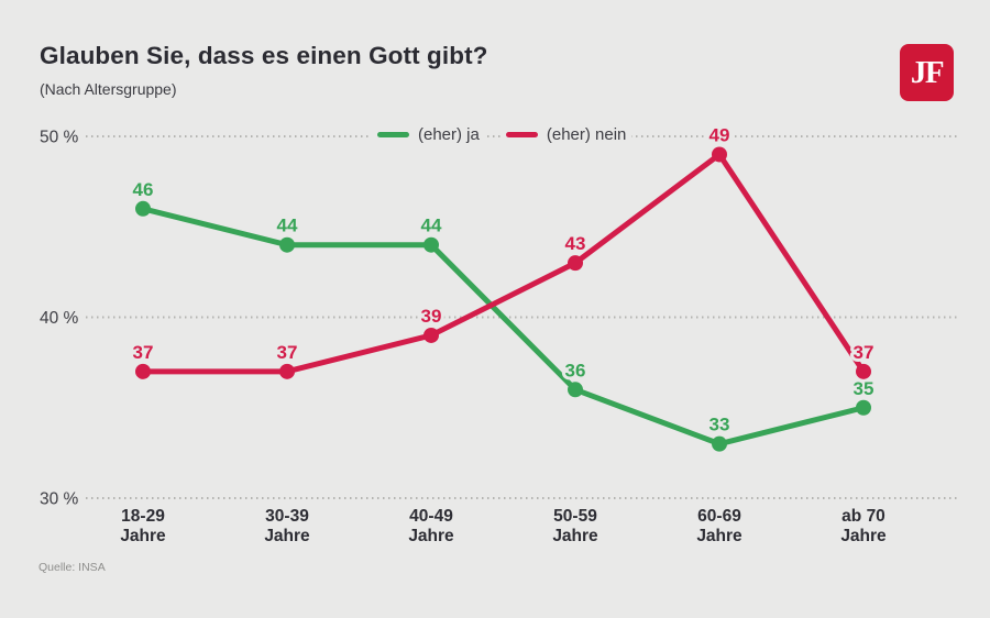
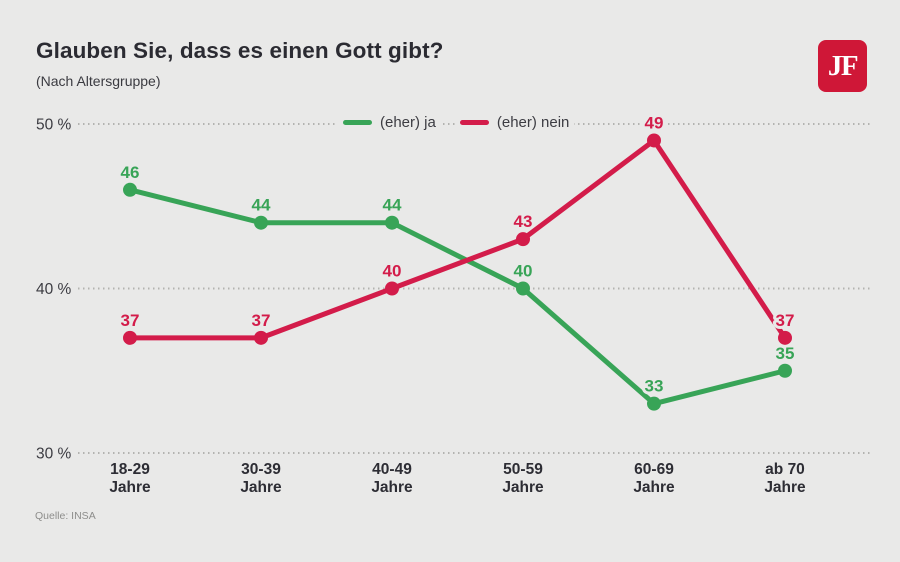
(eher) nein/40-49 Jahre: 39 -> 40
(eher) ja/50-59 Jahre: 36 -> 40
